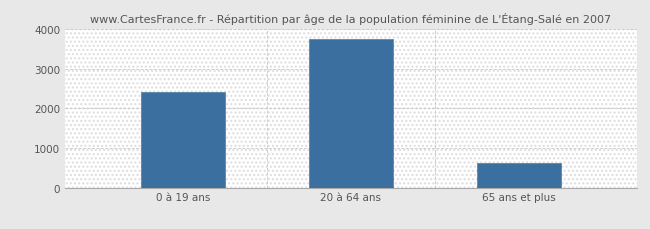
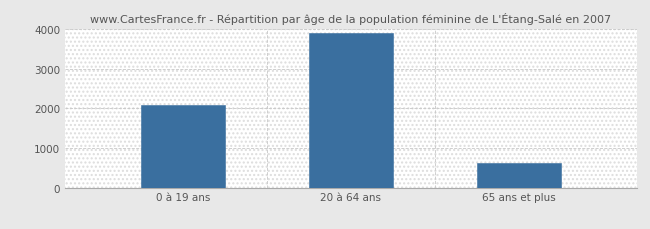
0 à 19 ans: 2400 -> 2080
20 à 64 ans: 3750 -> 3900
